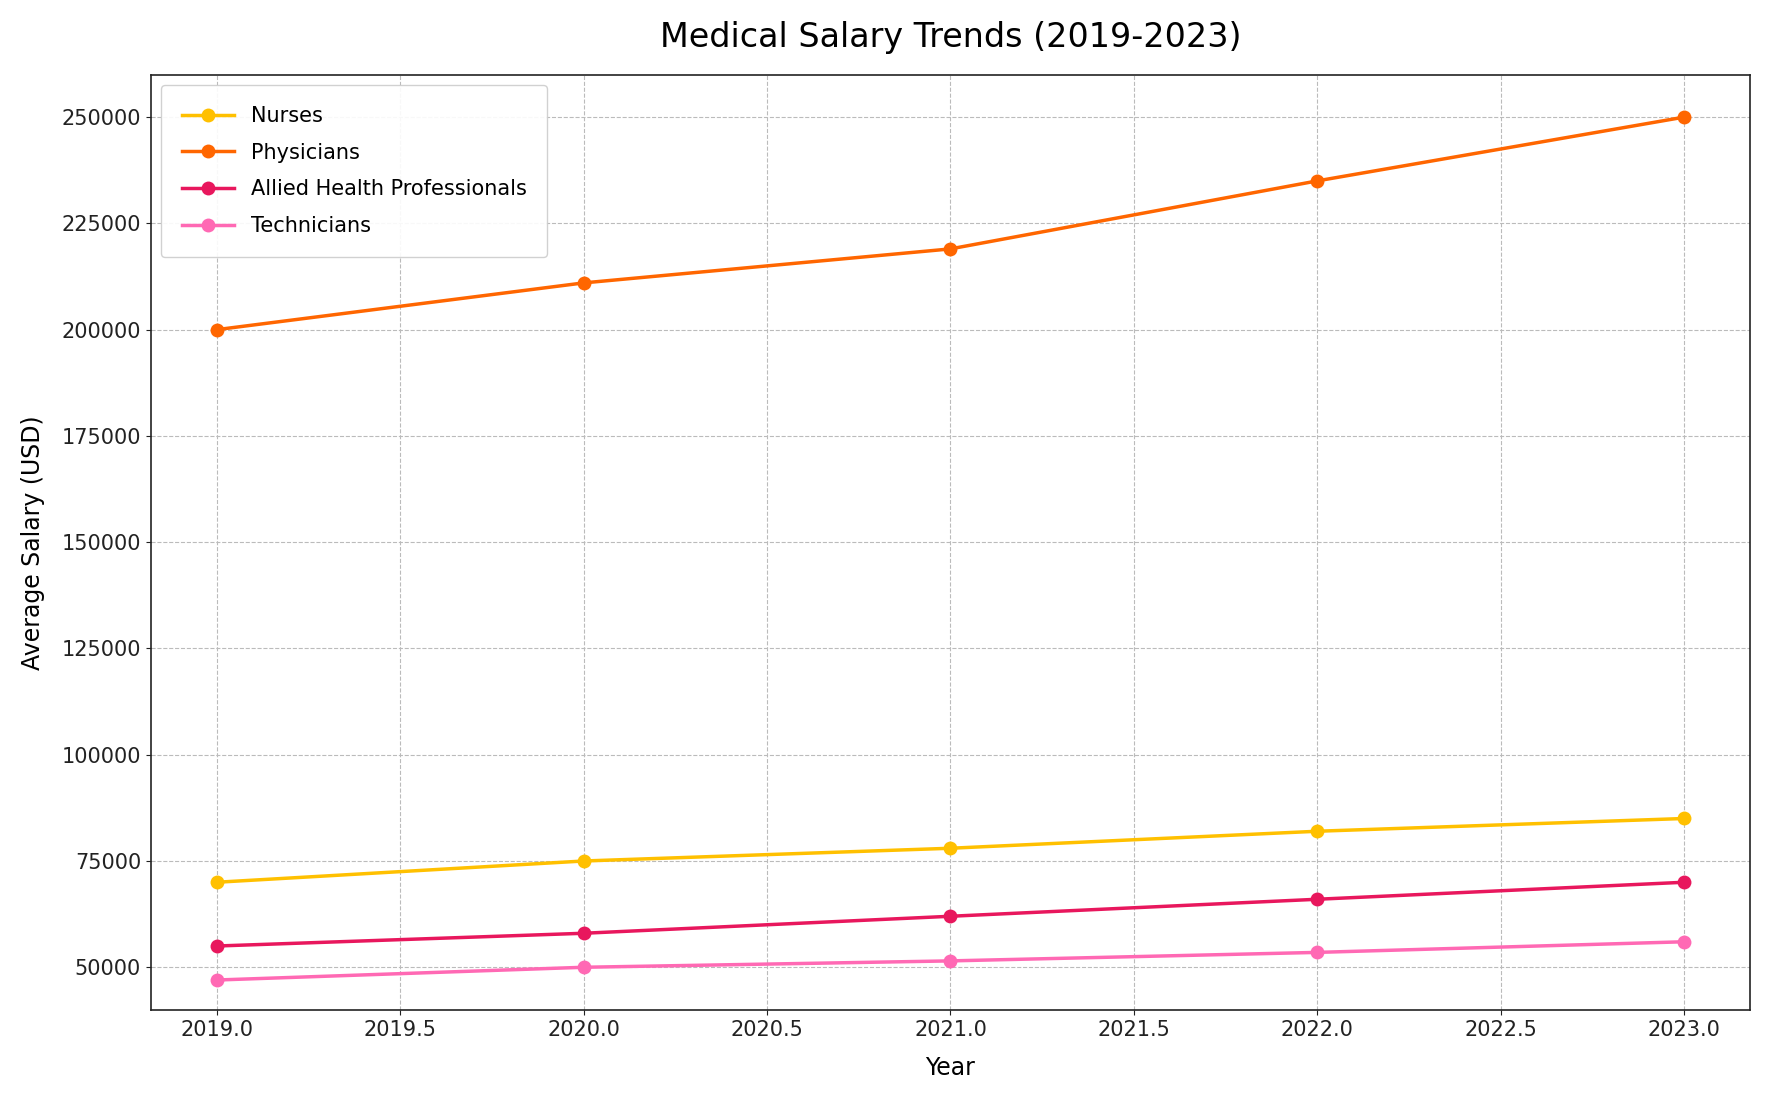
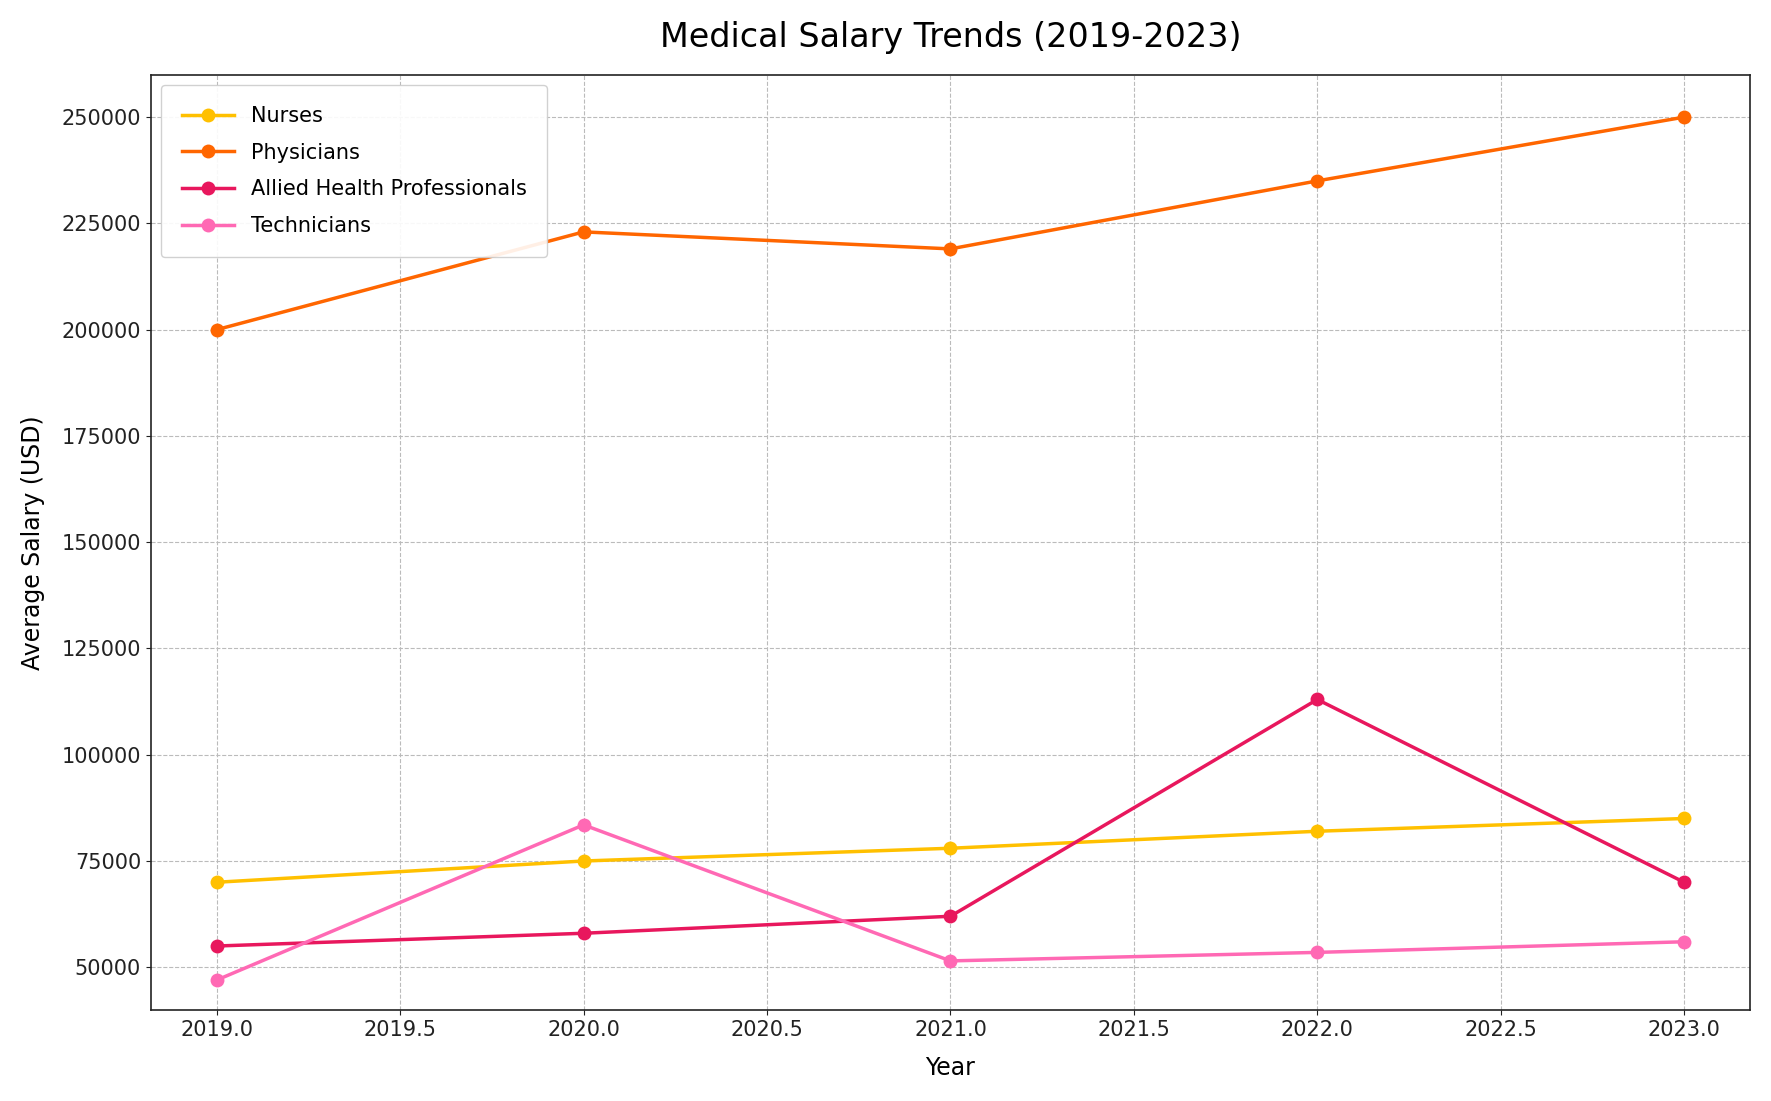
Physicians/2020.0: 211000 -> 223000
Technicians/2020.0: 50000 -> 83500
Allied Health Professionals/2022.0: 66000 -> 113000
